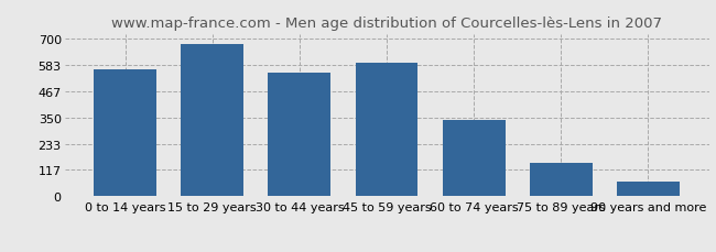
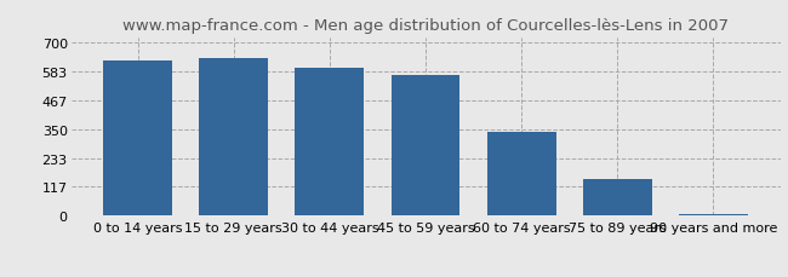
0 to 14 years: 565 -> 628
15 to 29 years: 675 -> 638
30 to 44 years: 550 -> 600
45 to 59 years: 595 -> 570
90 years and more: 65 -> 8
